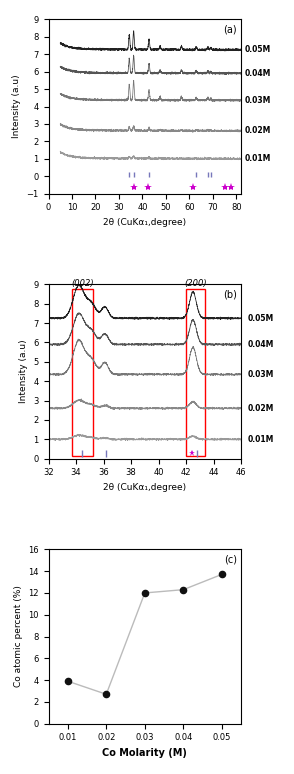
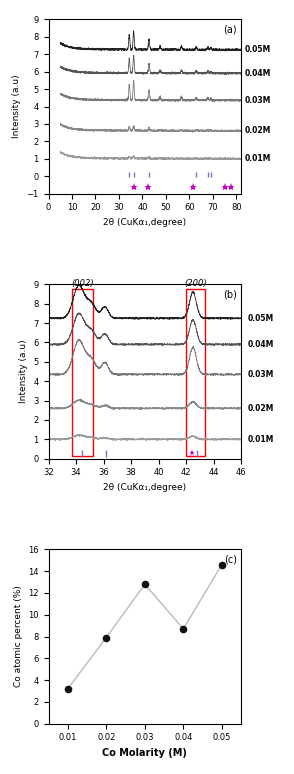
0.01: 3.9 -> 3.2
0.02: 2.7 -> 7.9
0.03: 12.0 -> 12.8
0.04: 12.3 -> 8.7
0.05: 13.7 -> 14.6
